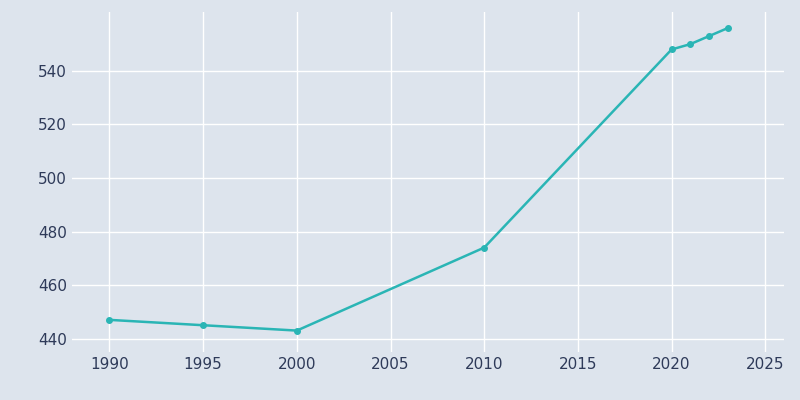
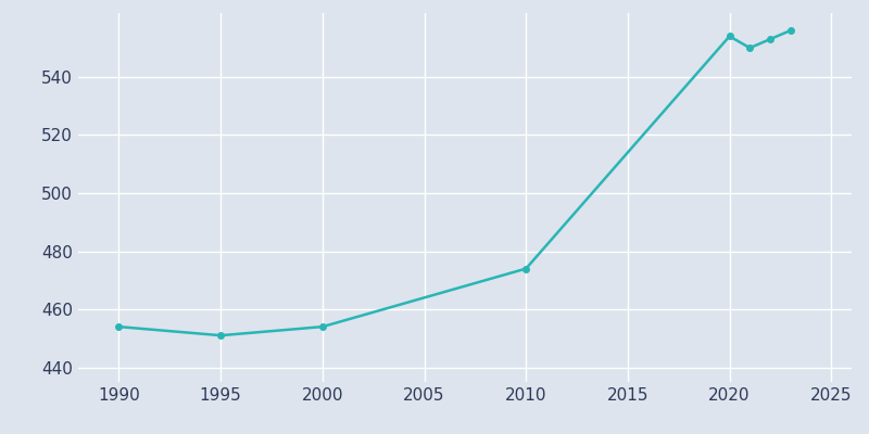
1990: 447 -> 454
1995: 445 -> 451
2000: 443 -> 454
2020: 548 -> 554
